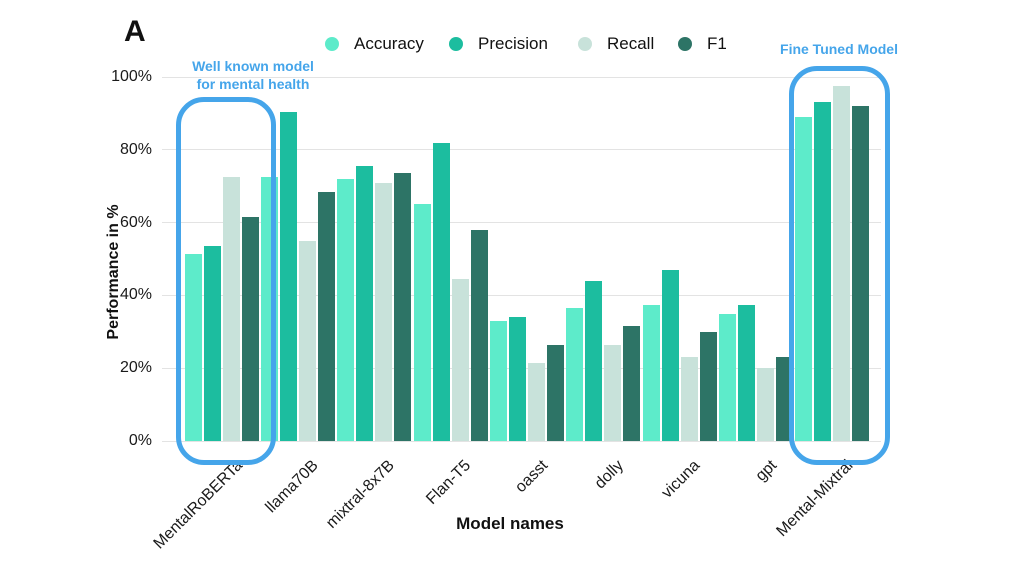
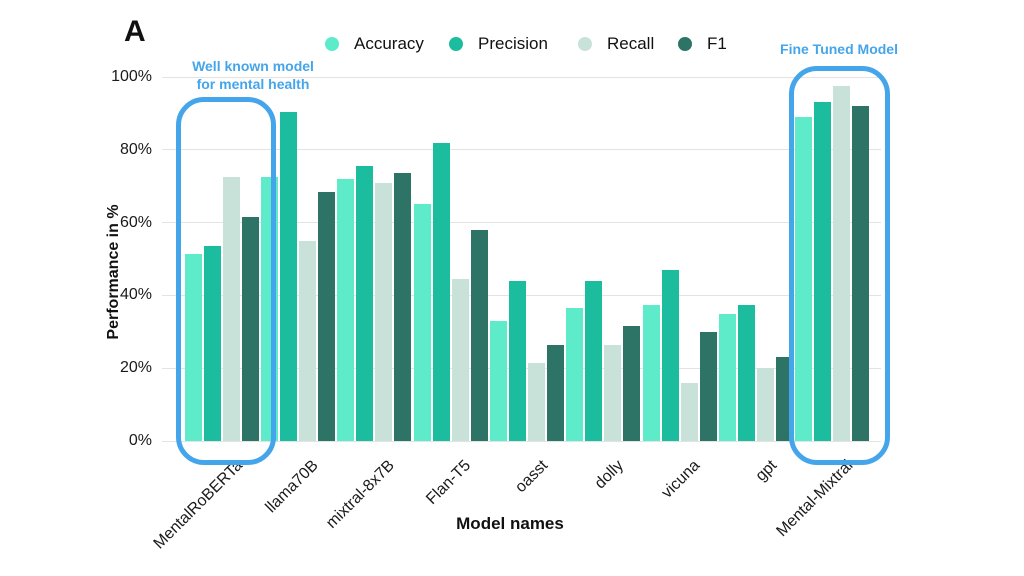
Precision/oasst: 34% -> 44%
Recall/vicuna: 23% -> 16%
